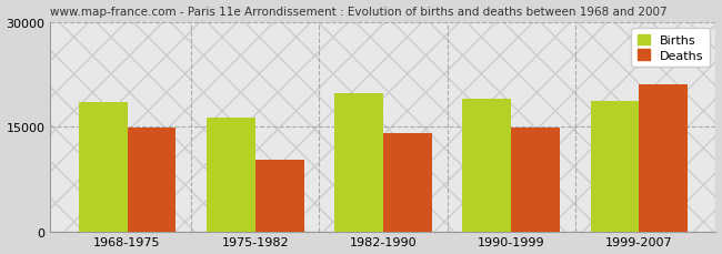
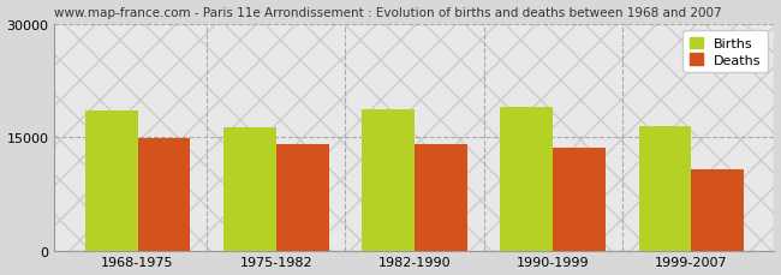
Deaths/1975-1982: 10200 -> 14100
Births/1982-1990: 19800 -> 18600
Deaths/1990-1999: 14800 -> 13500
Births/1999-2007: 18600 -> 16400
Deaths/1999-2007: 21000 -> 10800
